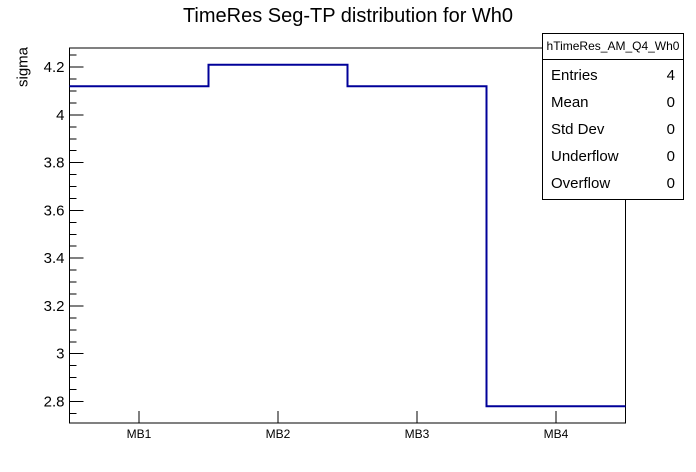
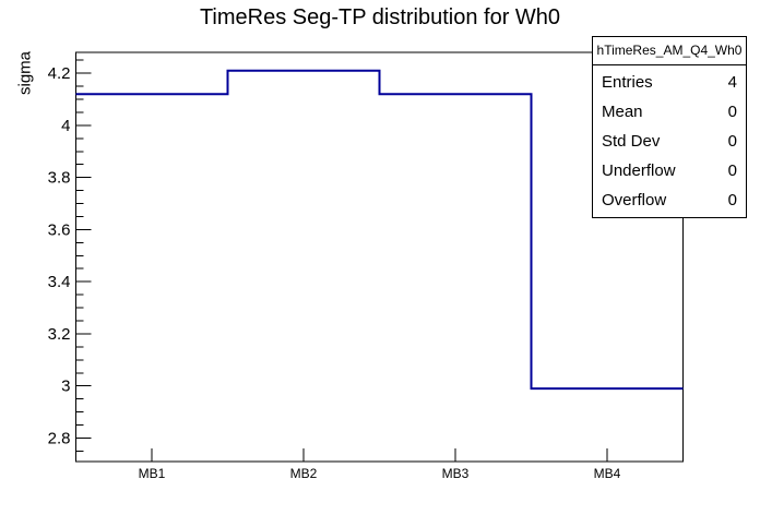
MB4: 2.78 -> 2.99
